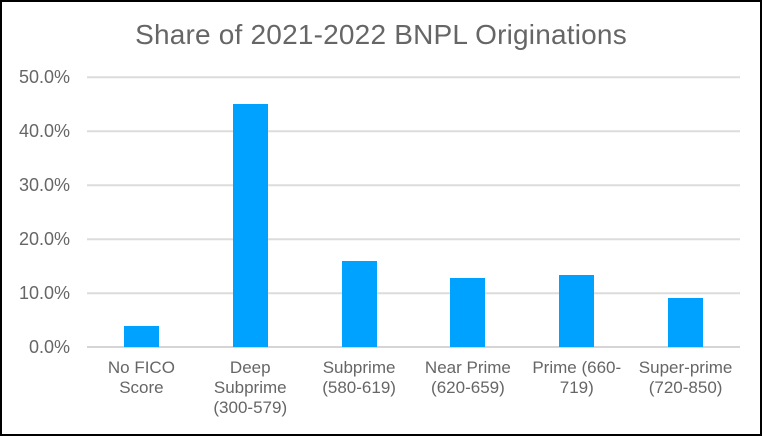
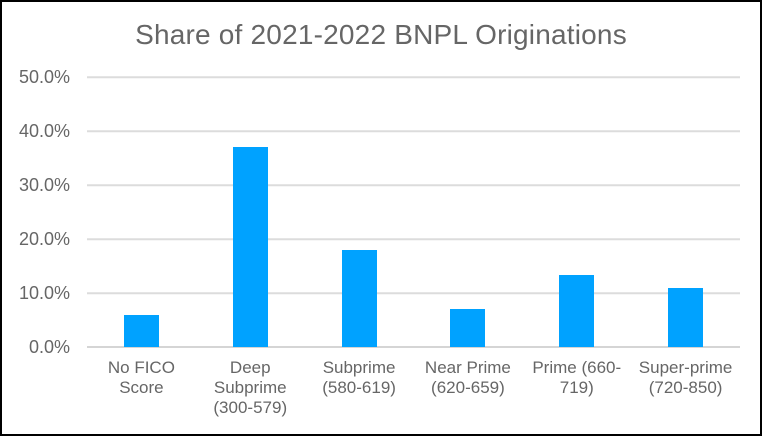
No FICO Score: 4% -> 6%
Deep Subprime (300-579): 45% -> 37%
Subprime (580-619): 16% -> 18%
Near Prime (620-659): 13% -> 7%
Super-prime (720-850): 9% -> 11%
